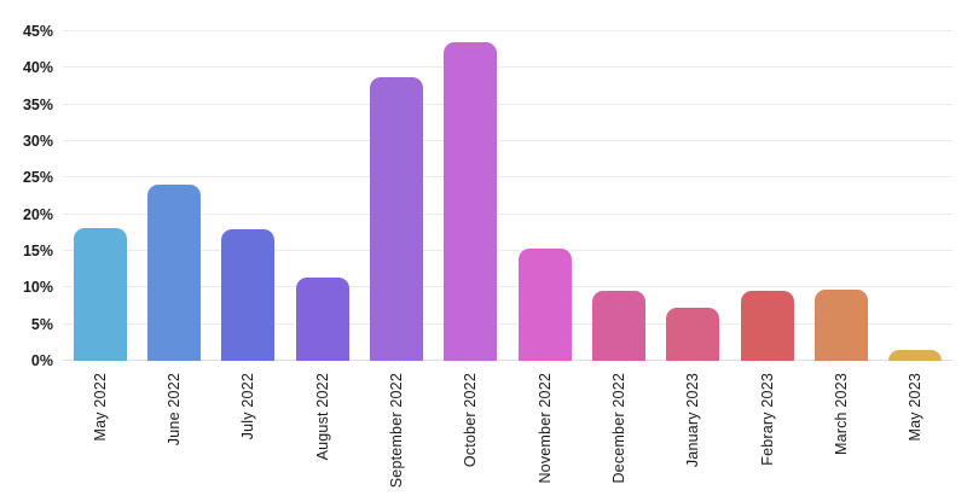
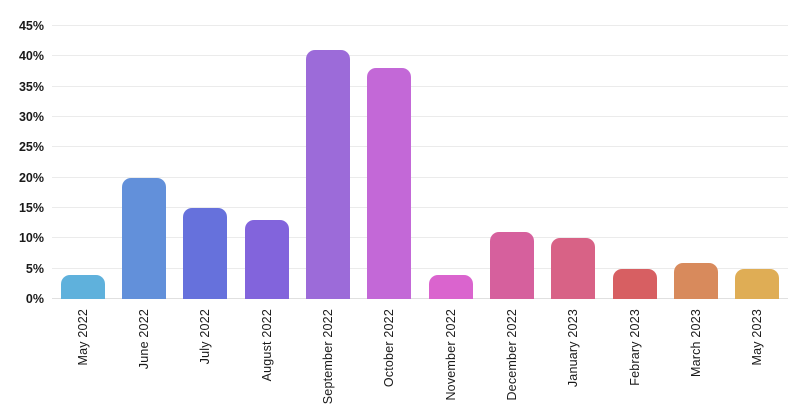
May 2022: 18% -> 4%
June 2022: 24% -> 20%
July 2022: 18% -> 15%
August 2022: 11% -> 13%
September 2022: 39% -> 41%
October 2022: 44% -> 38%
November 2022: 15% -> 4%
December 2022: 10% -> 11%
January 2023: 7% -> 10%
Febrary 2023: 10% -> 5%
March 2023: 10% -> 6%
May 2023: 2% -> 5%
